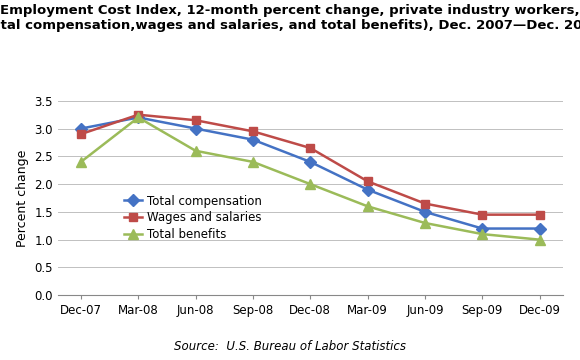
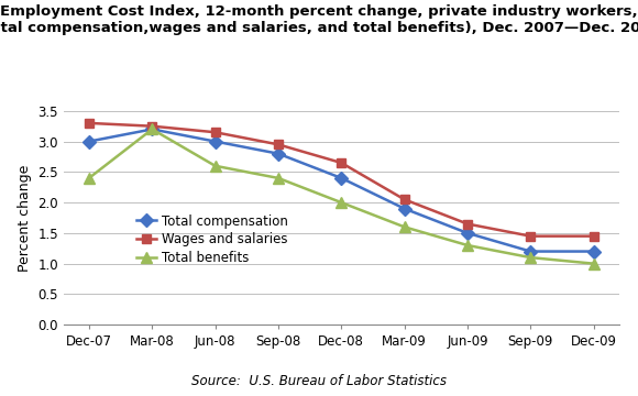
Wages and salaries/Dec-07: 2.90 -> 3.30
